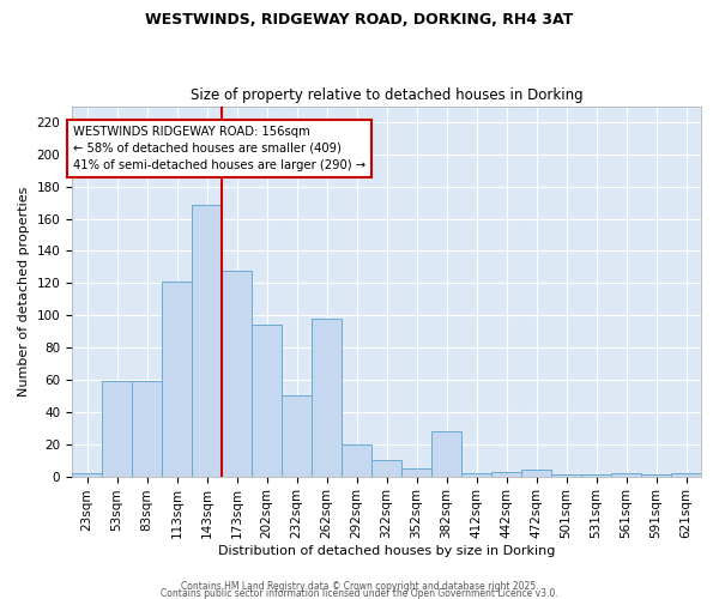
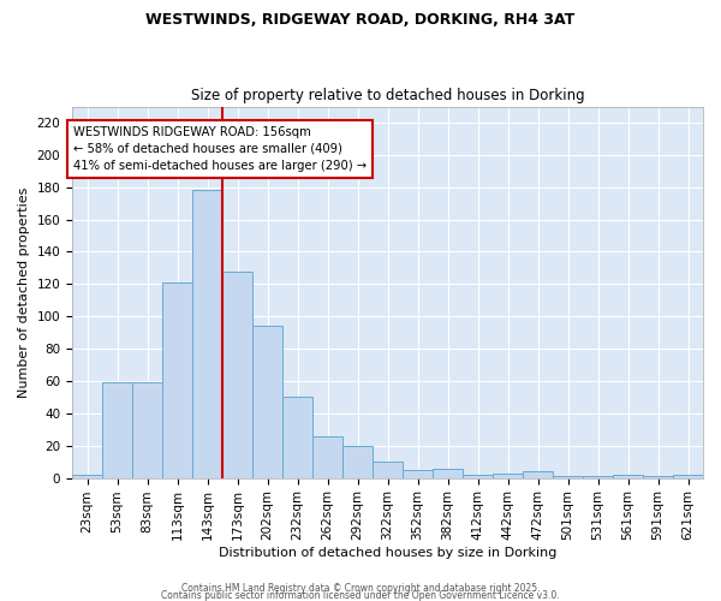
143sqm: 169 -> 178
262sqm: 98 -> 26
382sqm: 28 -> 6
